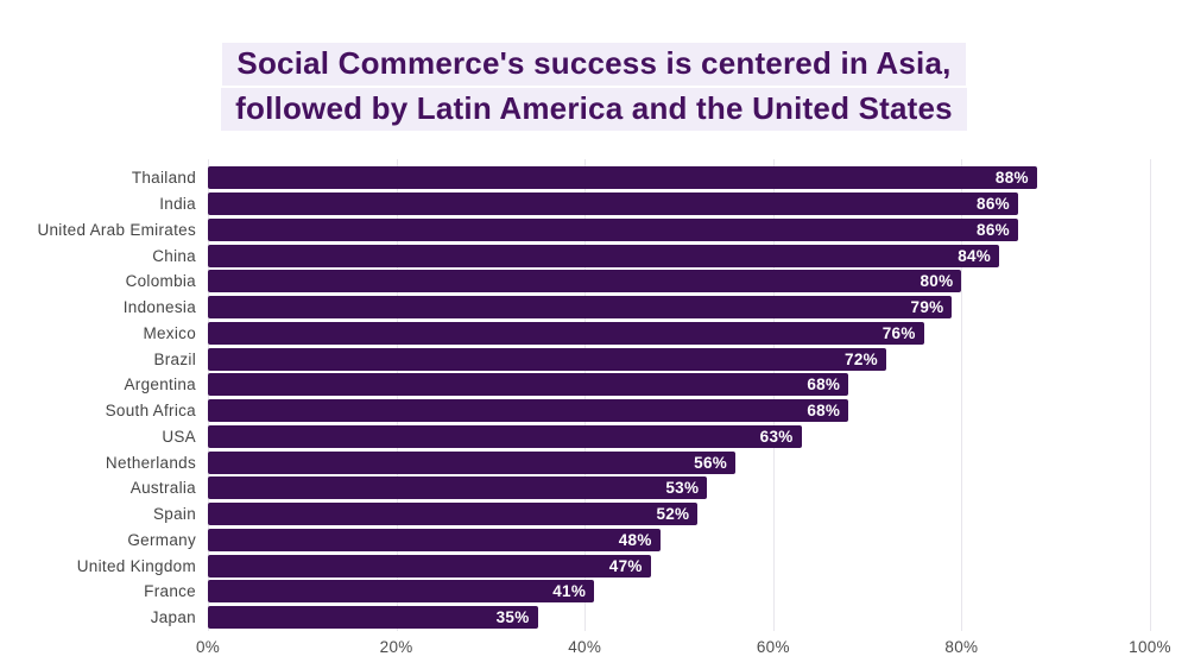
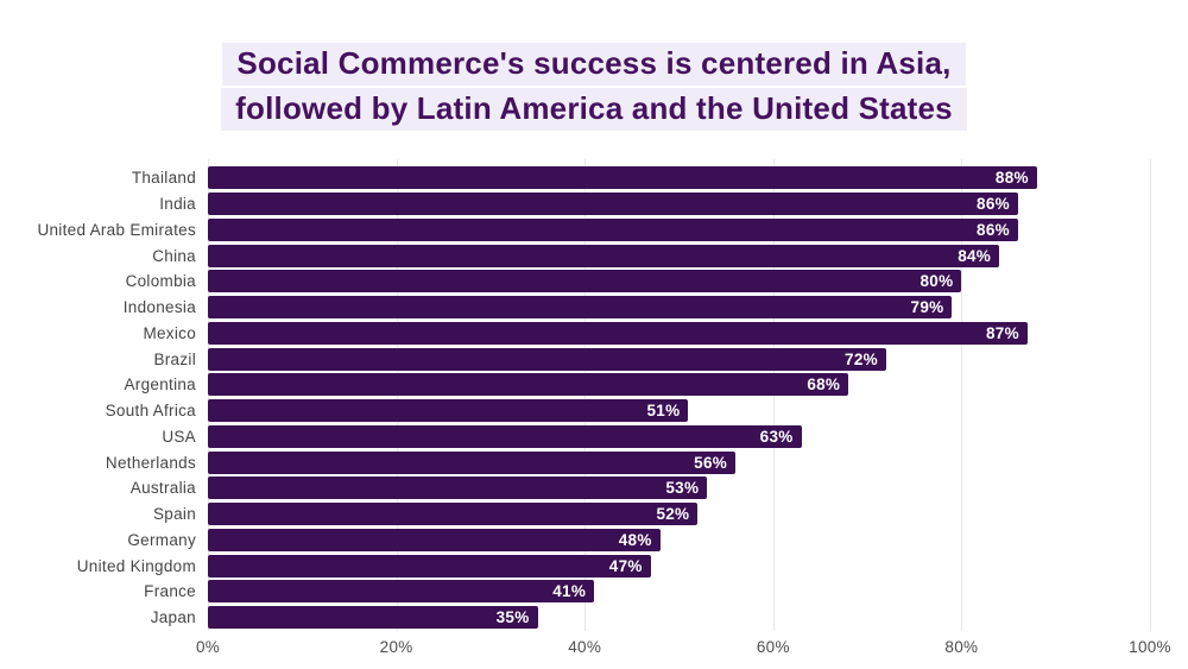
Mexico: 76% -> 87%
South Africa: 68% -> 51%
